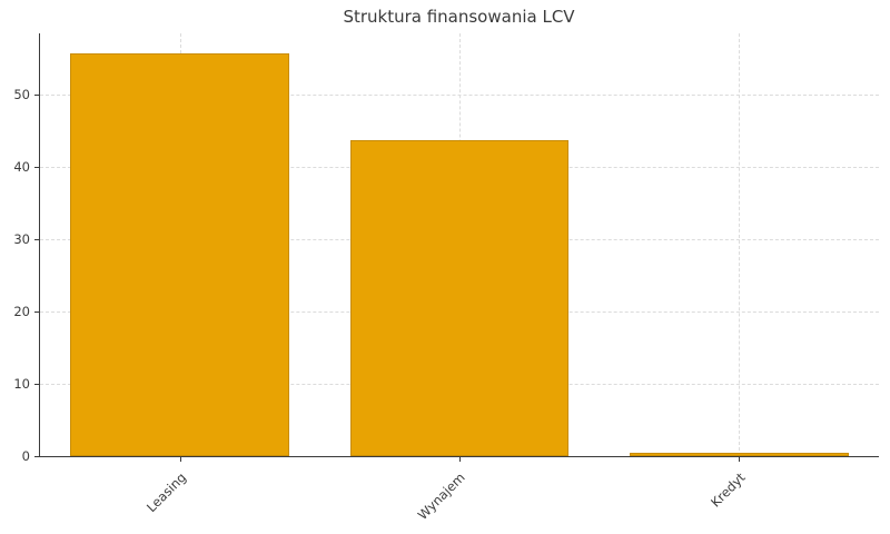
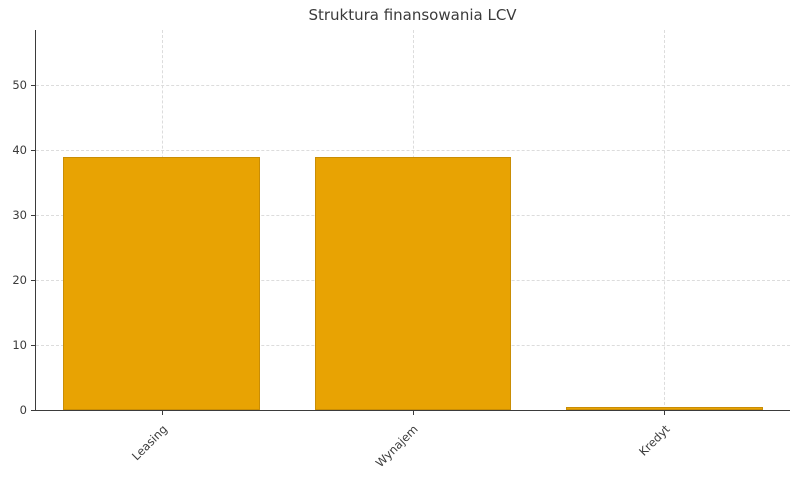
Leasing: 56 -> 39
Wynajem: 44 -> 39
